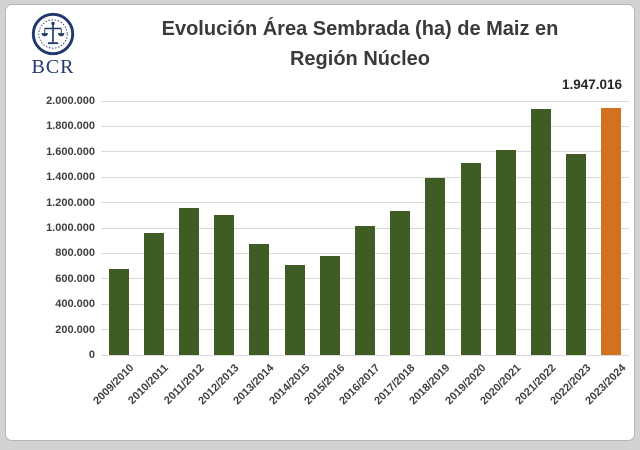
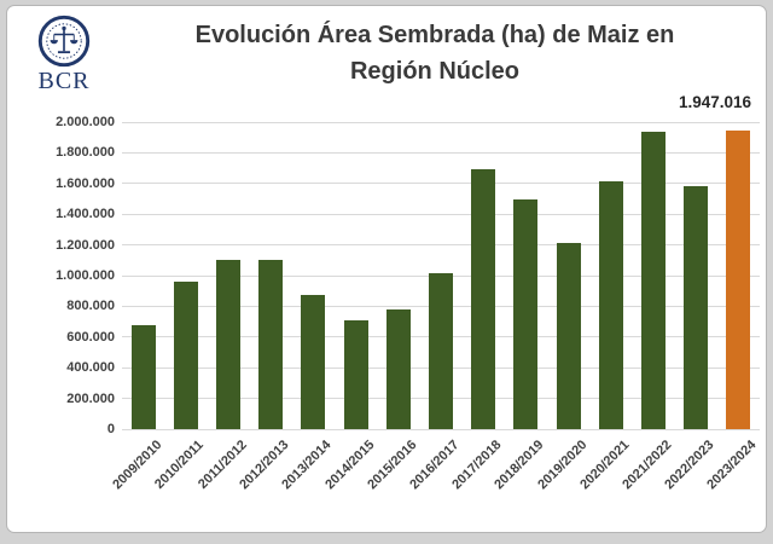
2011/2012: 1160000 -> 1100000
2017/2018: 1140000 -> 1690000
2018/2019: 1400000 -> 1500000
2019/2020: 1510000 -> 1210000
